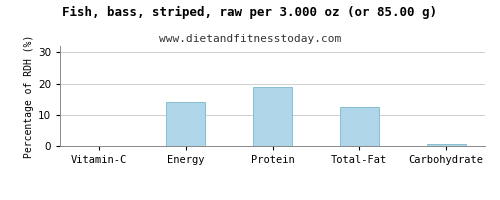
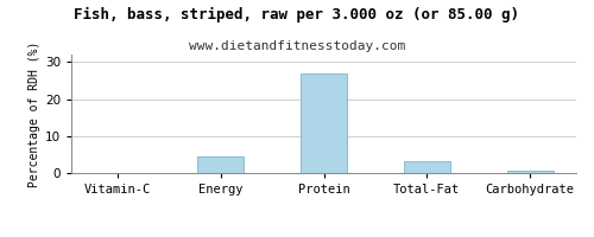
Energy: 14.0 -> 4.5
Protein: 19.0 -> 27.0
Total-Fat: 12.5 -> 3.2
